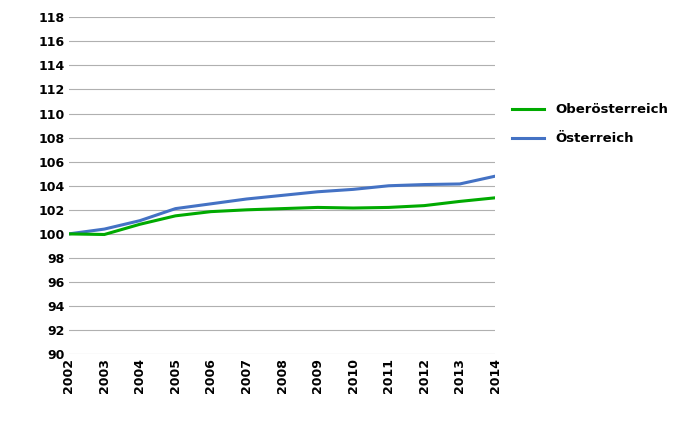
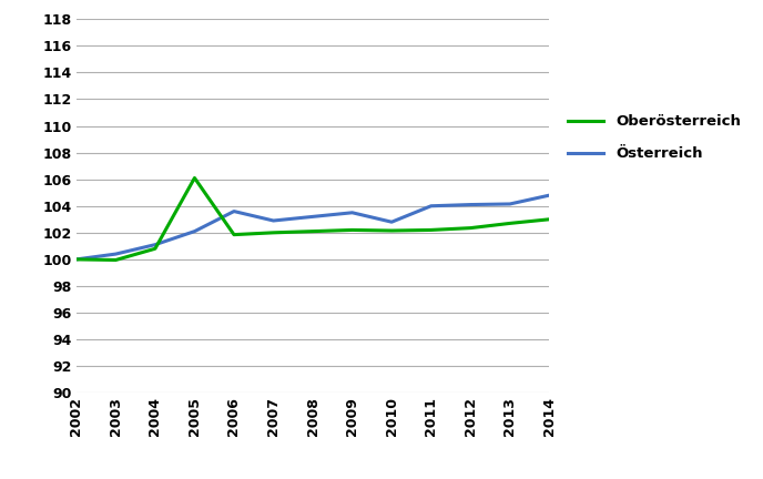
Oberösterreich/2005: 101.5 -> 106.1
Österreich/2006: 102.5 -> 103.6
Österreich/2010: 103.7 -> 102.8
